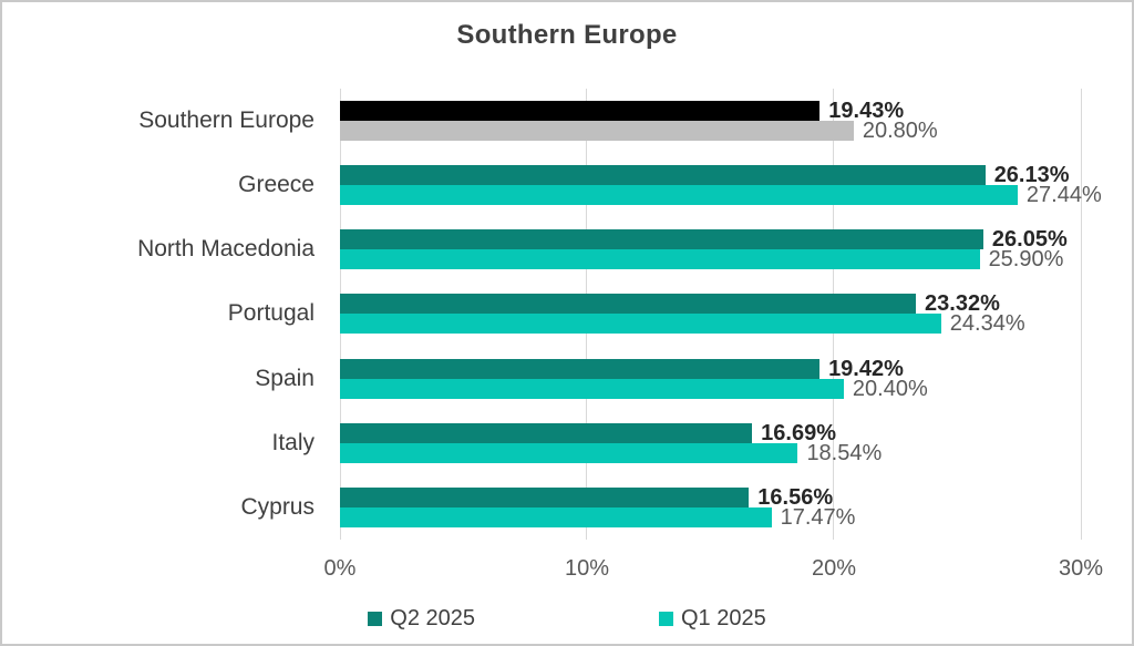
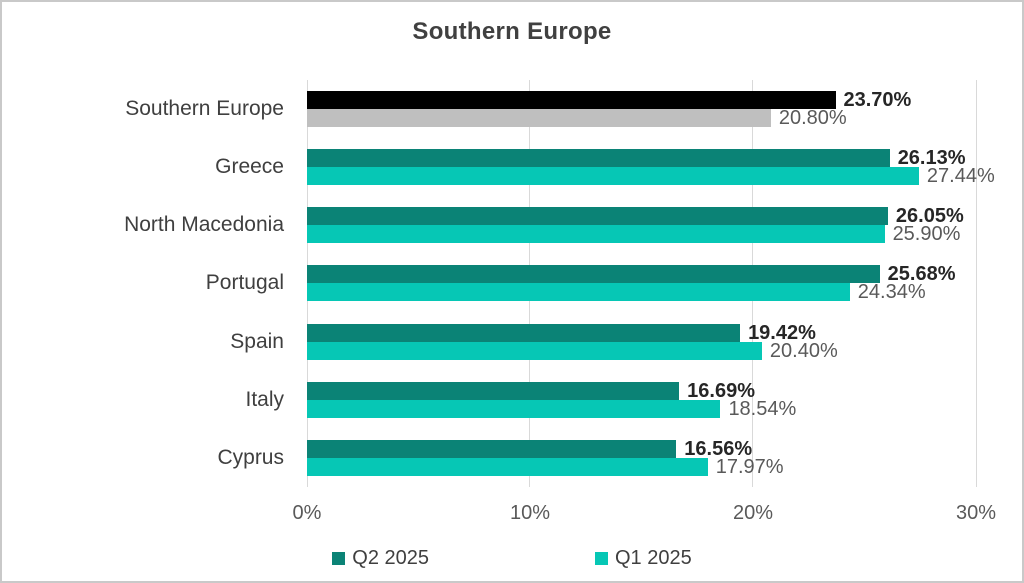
Q2 2025/Southern Europe: 19.43% -> 23.70%
Q2 2025/Portugal: 23.32% -> 25.68%
Q1 2025/Cyprus: 17.47% -> 17.97%
